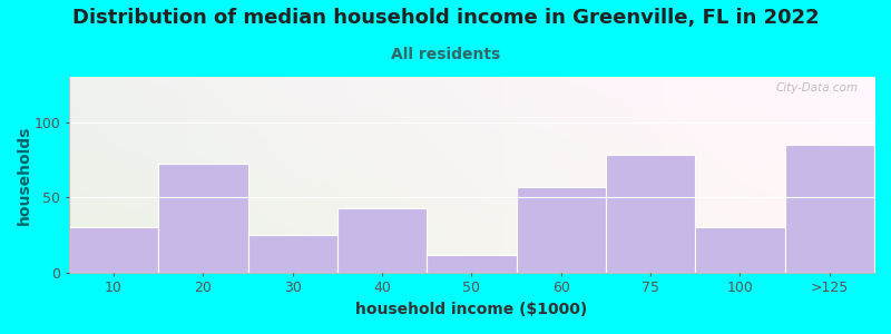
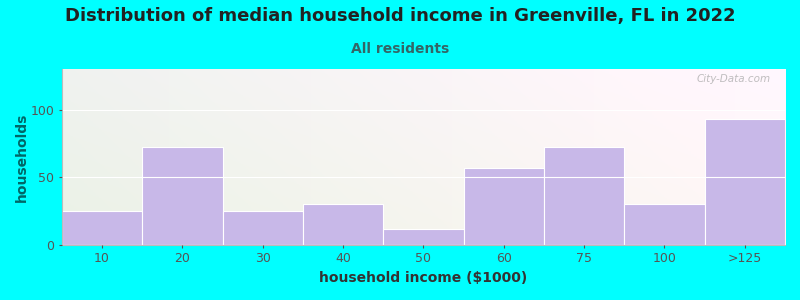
10: 30 -> 25
40: 43 -> 30
75: 78 -> 72
>125: 85 -> 93
